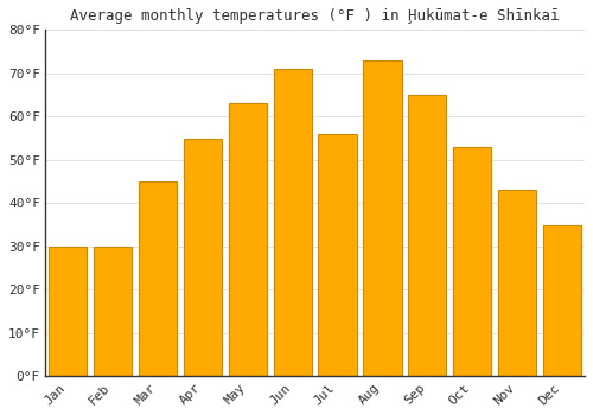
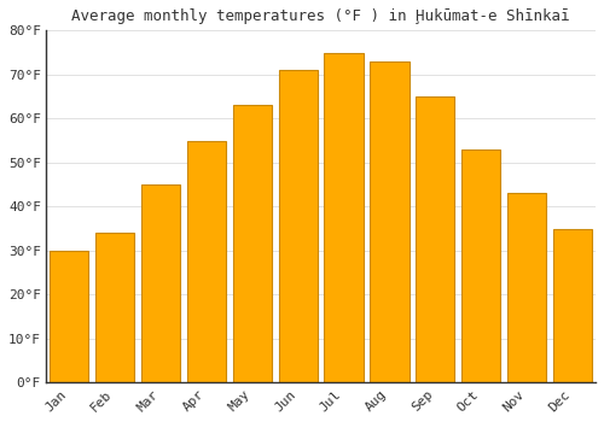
Feb: 30°F -> 34°F
Jul: 56°F -> 75°F
